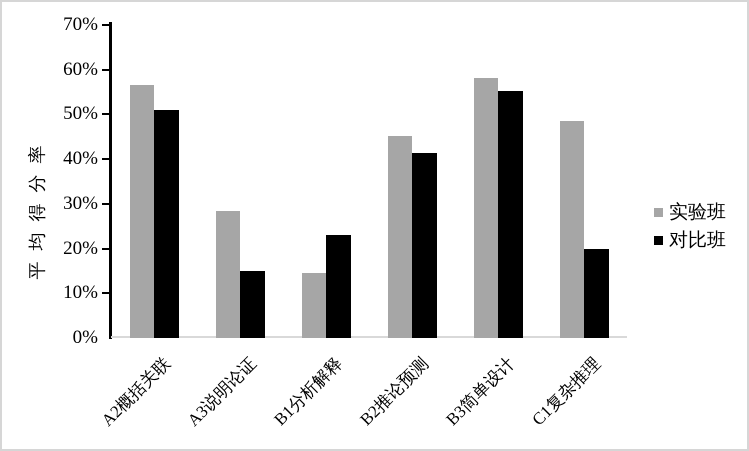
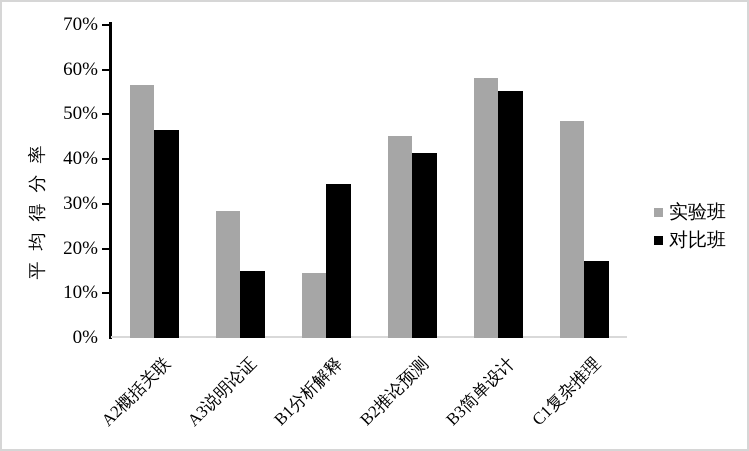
对比班/A2概括关联: 51% -> 46%
对比班/B1分析解释: 23% -> 34%
对比班/C1复杂推理: 20% -> 17%
